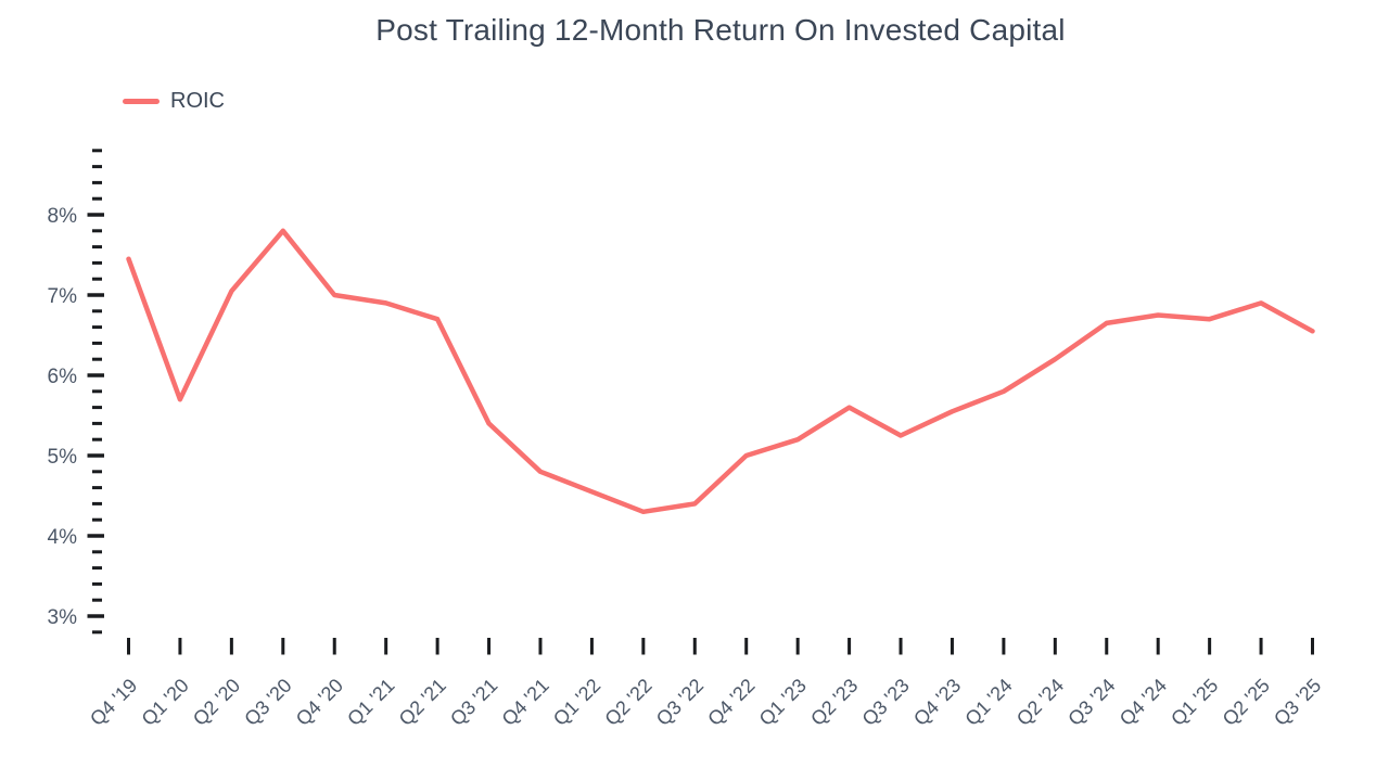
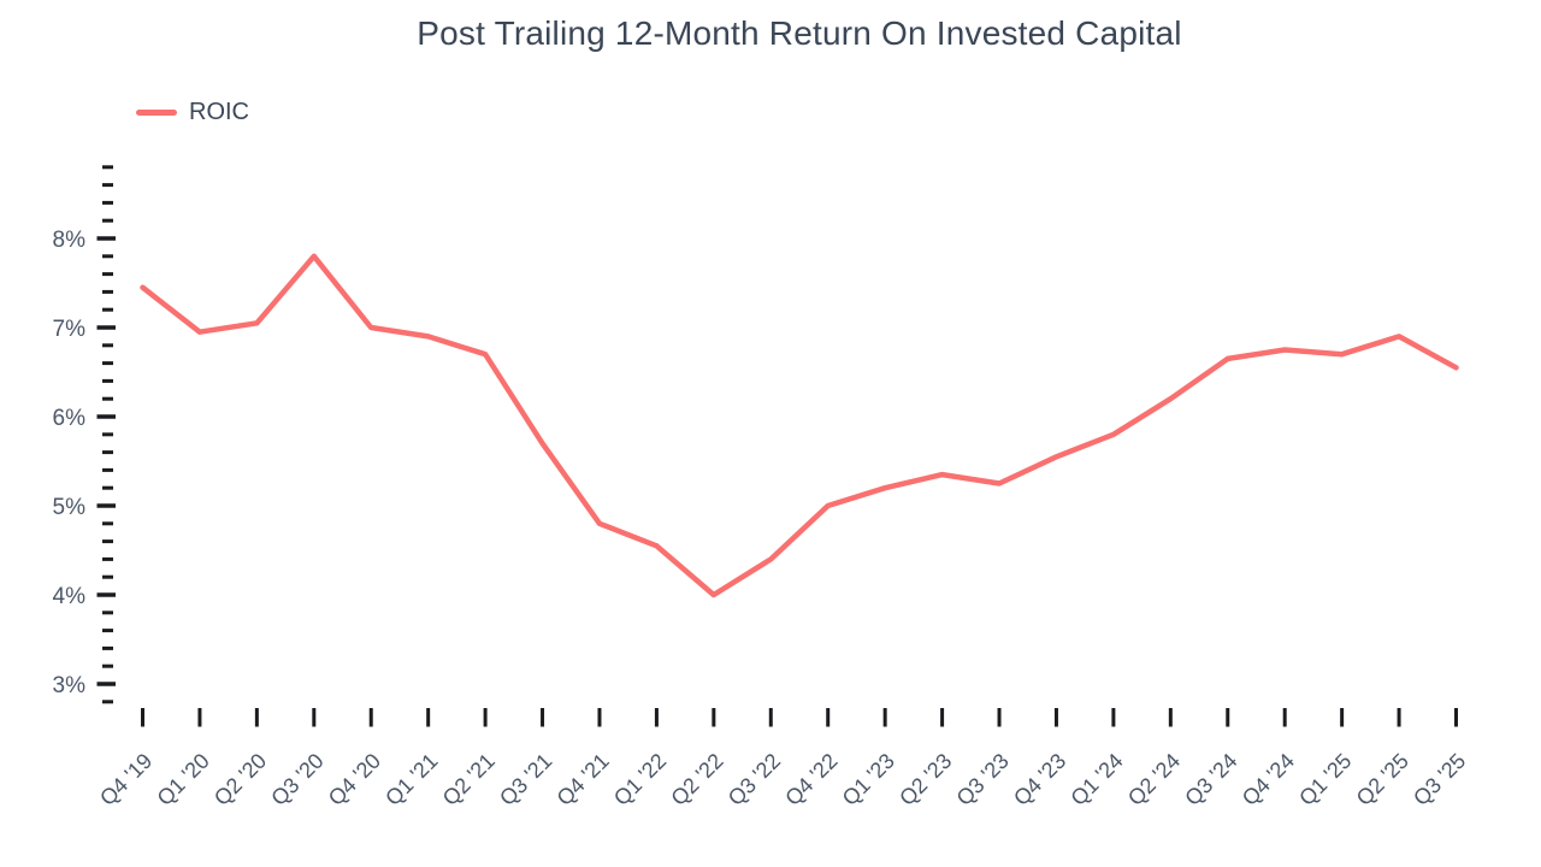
Q1 '20: 5.7% -> 7.0%
Q3 '21: 5.4% -> 5.7%
Q2 '22: 4.3% -> 4.0%
Q2 '23: 5.6% -> 5.3%
